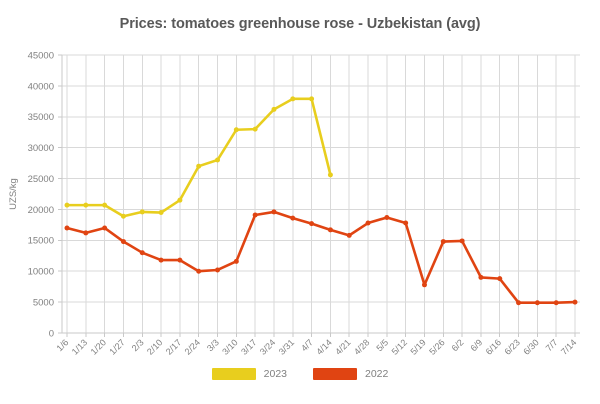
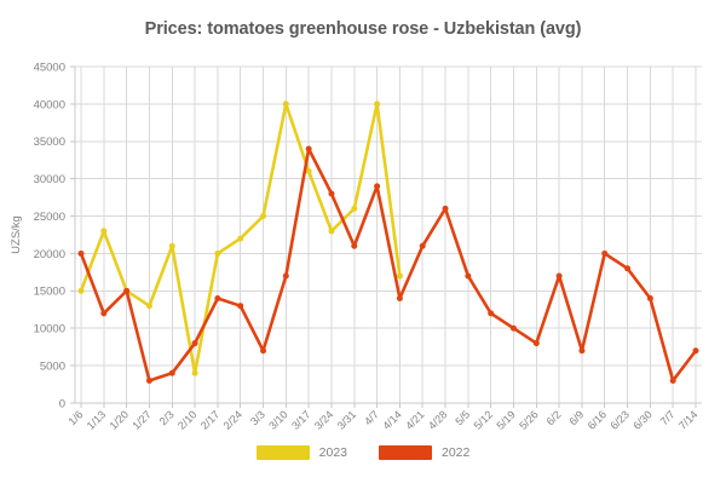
2023/1/6: 21000 -> 15000
2022/1/6: 17000 -> 20000
2023/1/13: 21000 -> 23000
2022/1/13: 16000 -> 12000
2023/1/20: 21000 -> 15000
2022/1/20: 17000 -> 15000
2023/1/27: 19000 -> 13000
2022/1/27: 15000 -> 3000
2023/2/3: 20000 -> 21000
2022/2/3: 13000 -> 4000
2023/2/10: 20000 -> 4000
2022/2/10: 12000 -> 8000
2023/2/17: 22000 -> 20000
2022/2/17: 12000 -> 14000
2023/2/24: 27000 -> 22000
2022/2/24: 10000 -> 13000
2023/3/3: 28000 -> 25000
2022/3/3: 10000 -> 7000
2023/3/10: 33000 -> 40000
2022/3/10: 12000 -> 17000
2023/3/17: 33000 -> 31000
2022/3/17: 19000 -> 34000
2023/3/24: 36000 -> 23000
2022/3/24: 20000 -> 28000
2023/3/31: 38000 -> 26000
2022/3/31: 19000 -> 21000
2023/4/7: 38000 -> 40000
2022/4/7: 18000 -> 29000
2023/4/14: 26000 -> 17000
2022/4/14: 17000 -> 14000
2022/4/21: 16000 -> 21000
2022/4/28: 18000 -> 26000
2022/5/5: 19000 -> 17000
2022/5/12: 18000 -> 12000
2022/5/19: 8000 -> 10000
2022/5/26: 15000 -> 8000
2022/6/2: 15000 -> 17000
2022/6/9: 9000 -> 7000
2022/6/16: 9000 -> 20000
2022/6/23: 5000 -> 18000
2022/6/30: 5000 -> 14000
2022/7/7: 5000 -> 3000
2022/7/14: 5000 -> 7000
